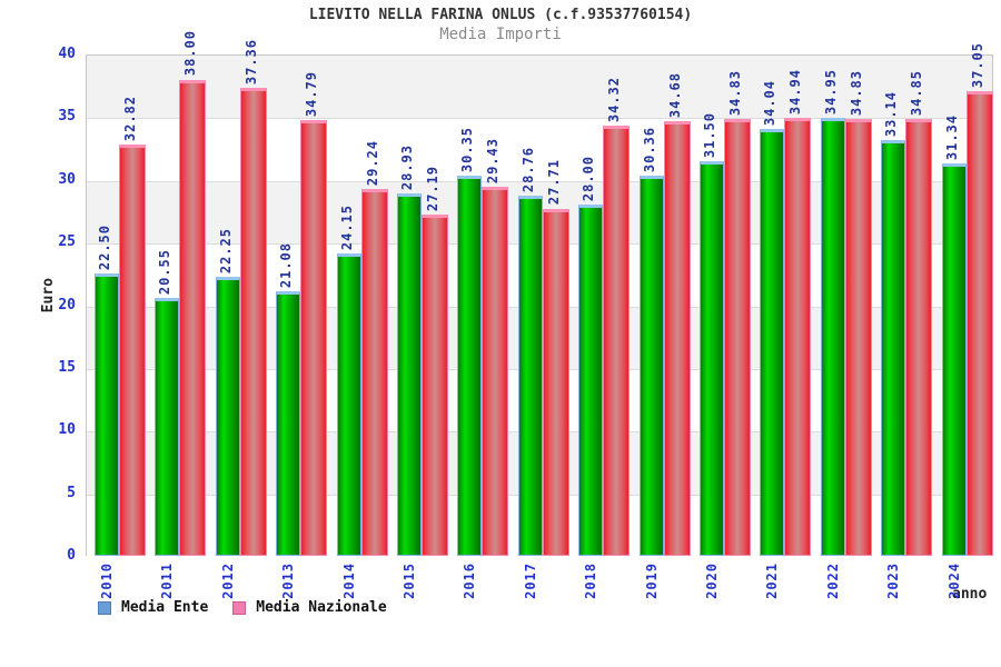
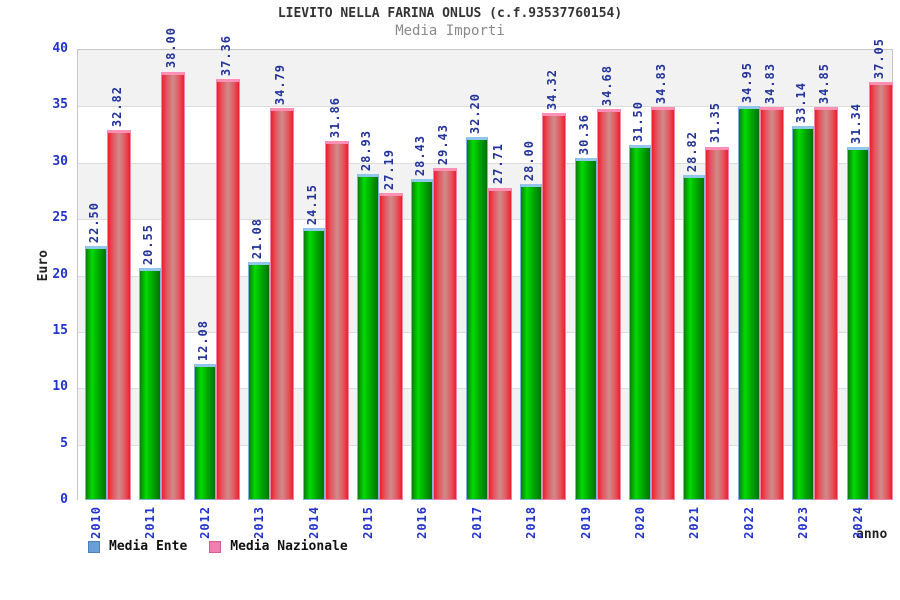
Media Ente/2012: 22.25 -> 12.08
Media Nazionale/2014: 29.24 -> 31.86
Media Ente/2016: 30.35 -> 28.43
Media Ente/2017: 28.76 -> 32.20
Media Ente/2021: 34.04 -> 28.82
Media Nazionale/2021: 34.94 -> 31.35
